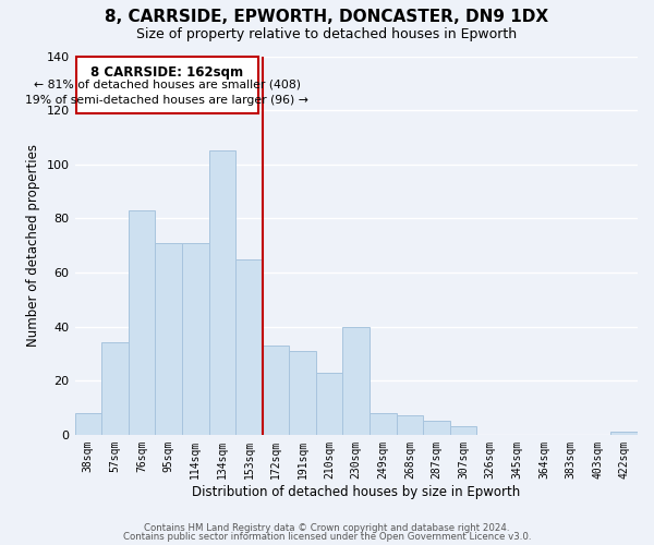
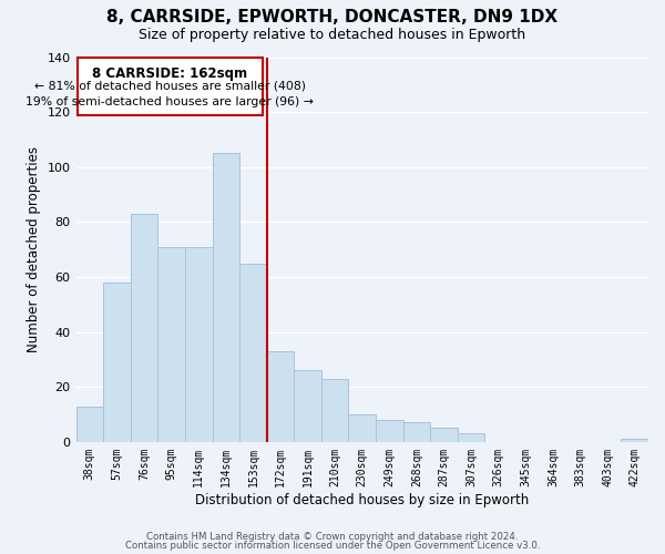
38sqm: 8 -> 13
57sqm: 34 -> 58
191sqm: 31 -> 26
230sqm: 40 -> 10
